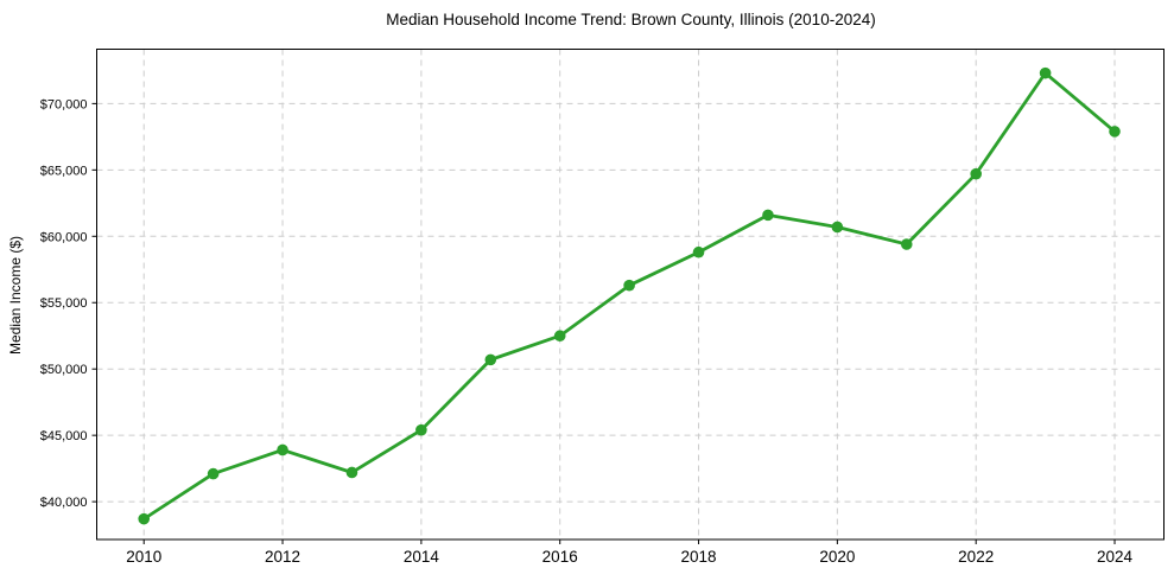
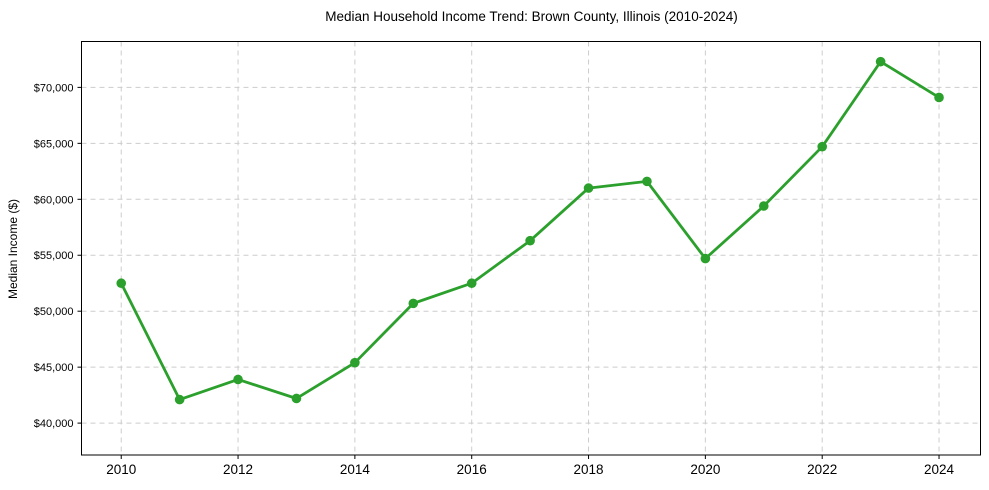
2010: $38700 -> $52500
2018: $58800 -> $61000
2020: $60700 -> $54700
2024: $67900 -> $69100
